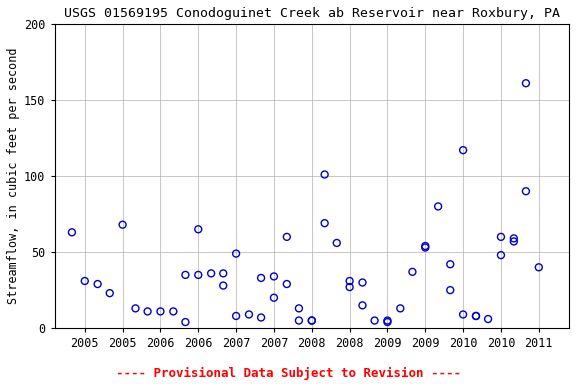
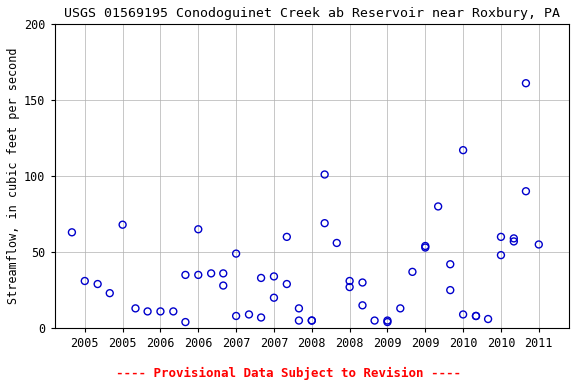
2011: 40 -> 55
